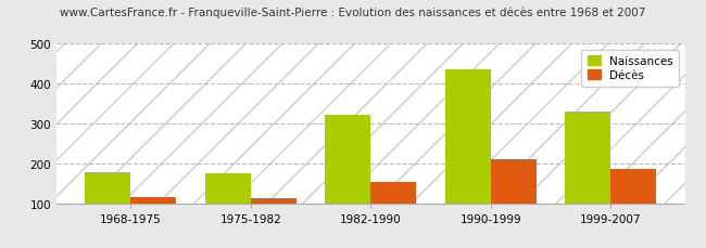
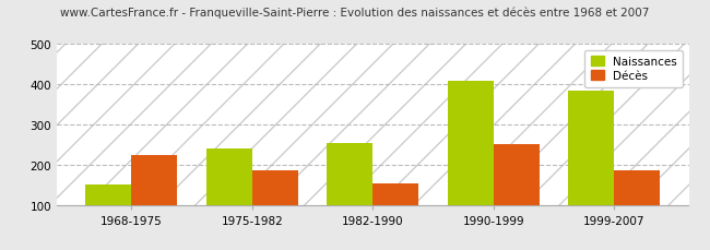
Naissances/1968-1975: 178 -> 150
Décès/1968-1975: 115 -> 225
Naissances/1975-1982: 176 -> 240
Décès/1975-1982: 112 -> 185
Naissances/1982-1990: 322 -> 255
Naissances/1990-1999: 435 -> 410
Décès/1990-1999: 211 -> 250
Naissances/1999-2007: 329 -> 385
